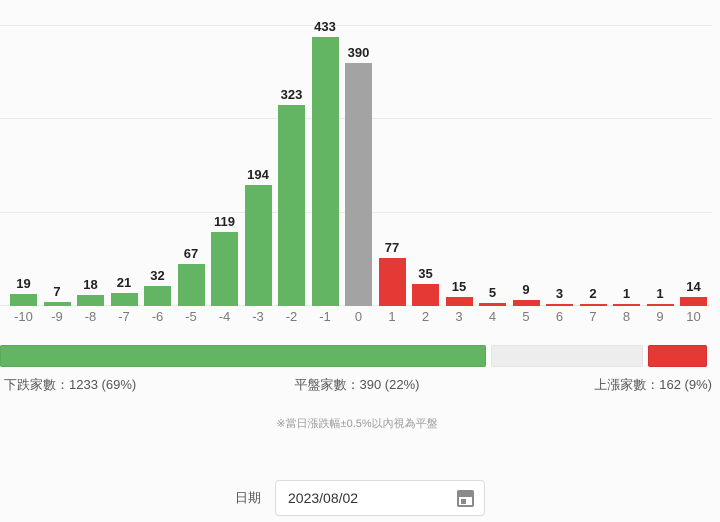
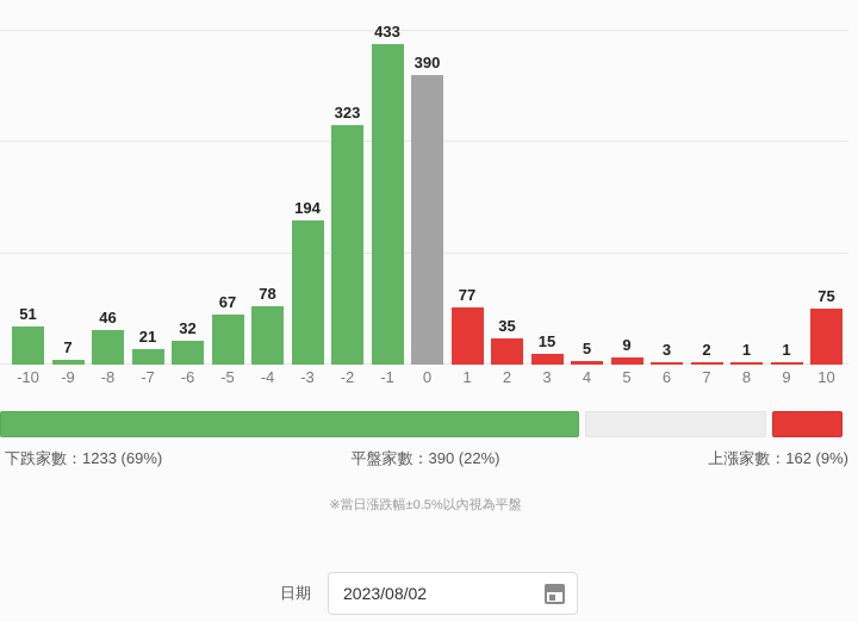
-10: 19 -> 51
-8: 18 -> 46
-4: 119 -> 78
10: 14 -> 75
